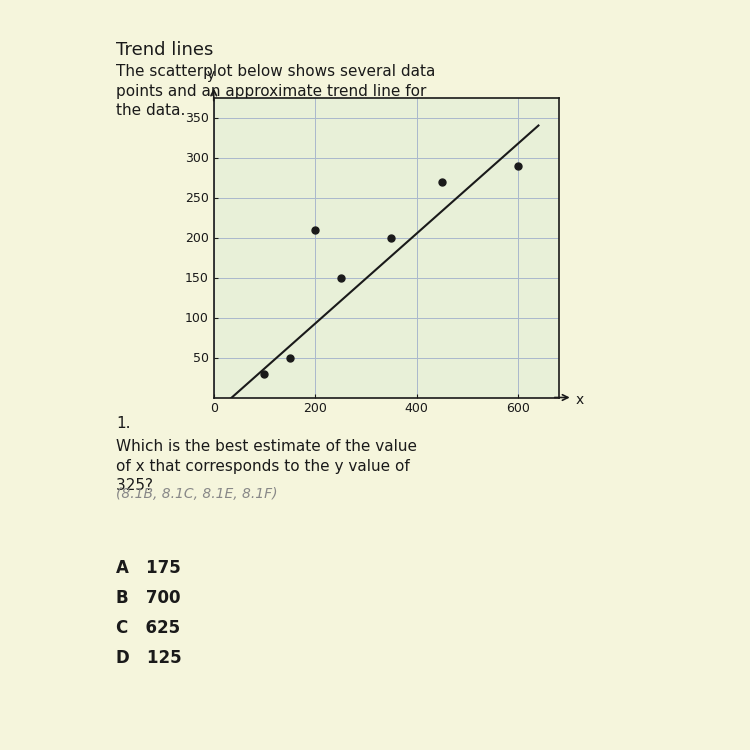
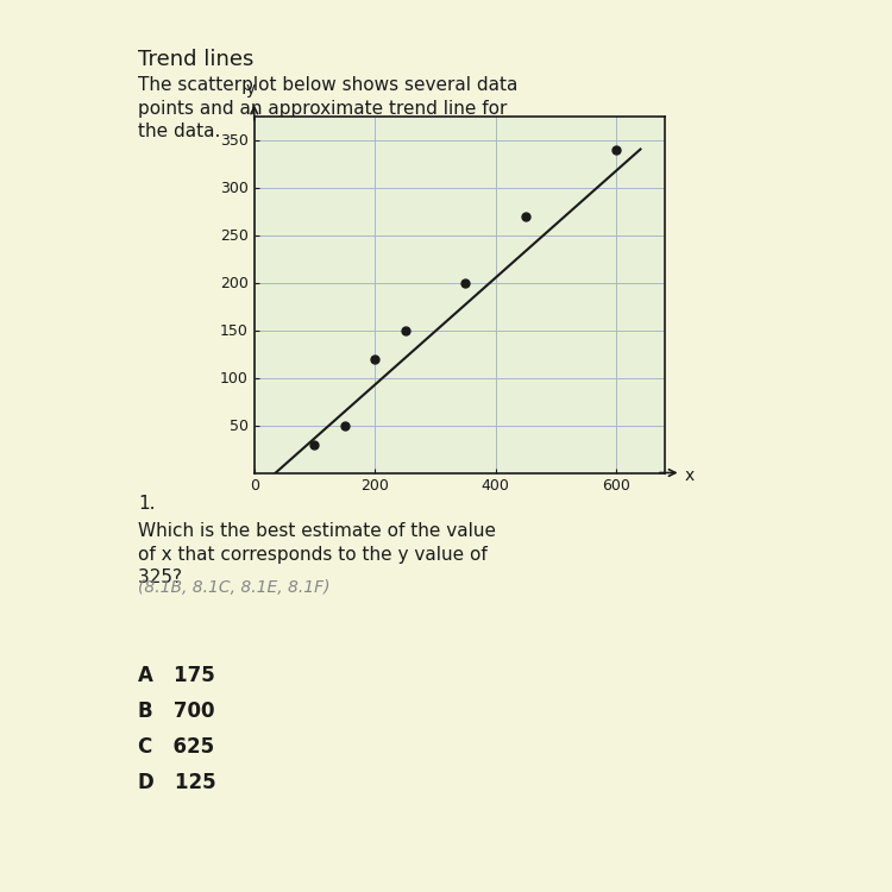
200: 210 -> 120
600: 290 -> 340
